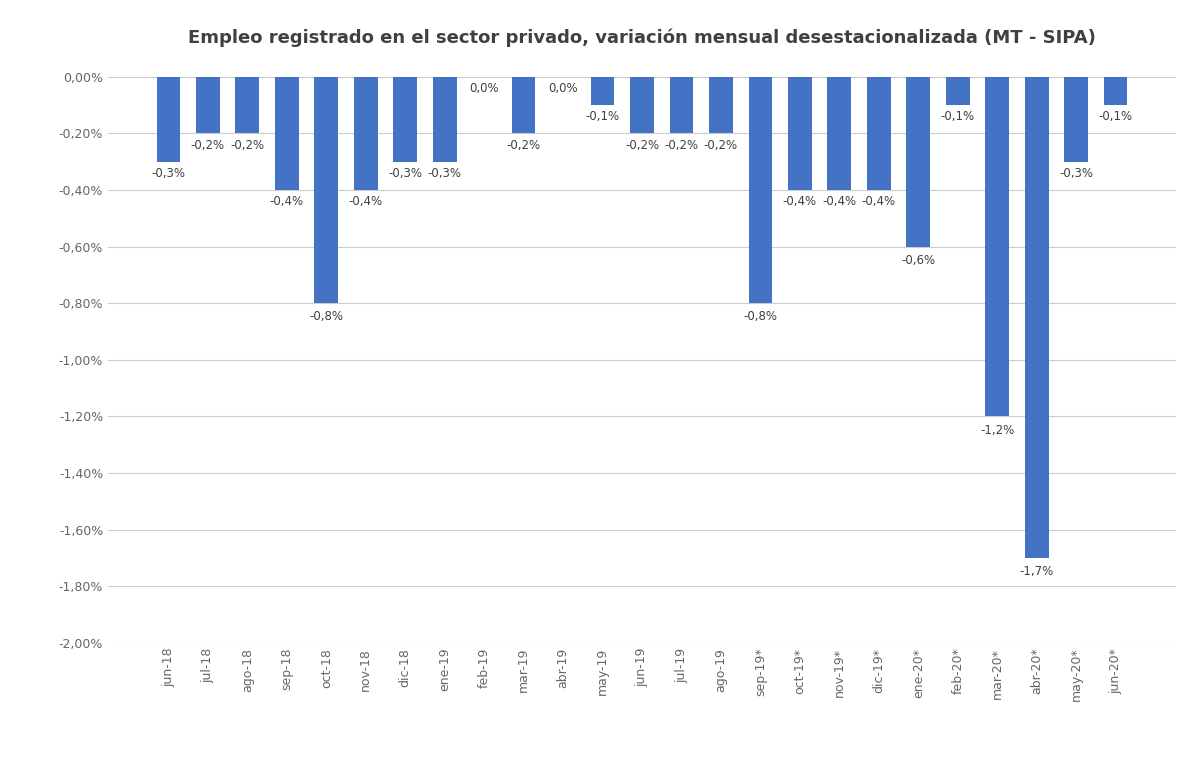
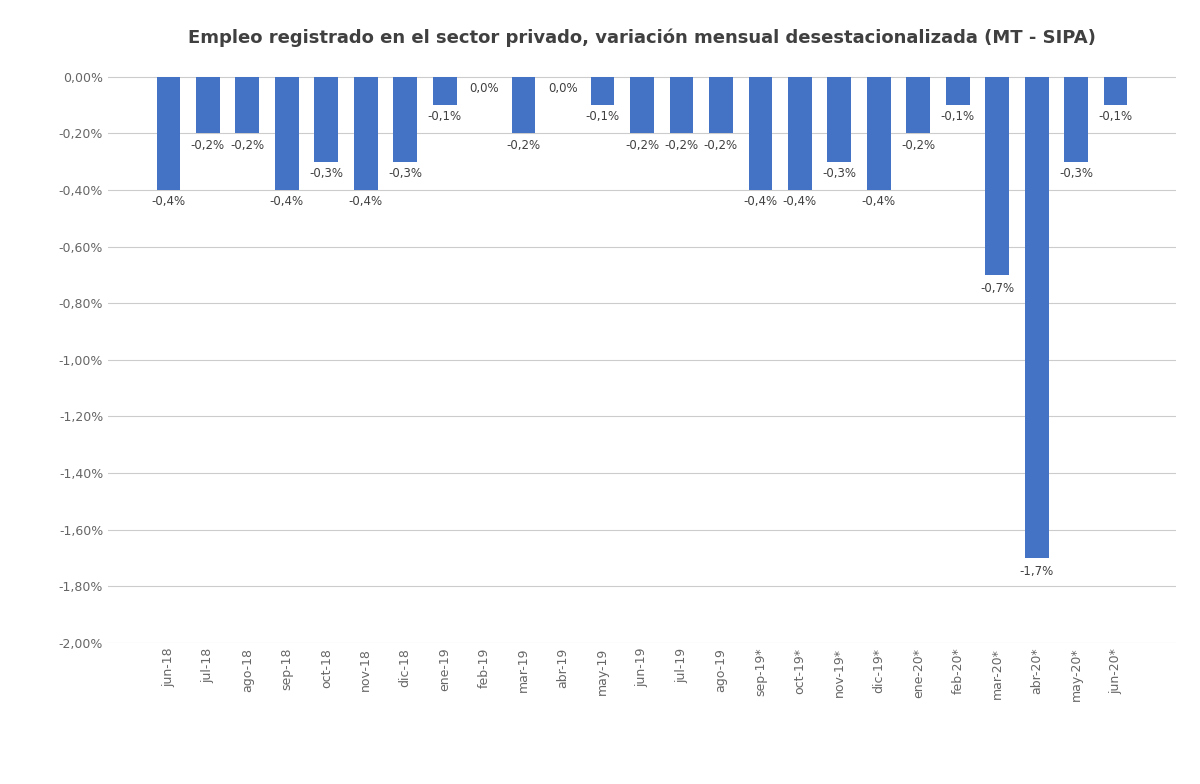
jun-18: -0,3% -> -0,4%
oct-18: -0,8% -> -0,3%
ene-19: -0,3% -> -0,1%
sep-19*: -0,8% -> -0,4%
nov-19*: -0,4% -> -0,3%
ene-20*: -0,6% -> -0,2%
mar-20*: -1,2% -> -0,7%
